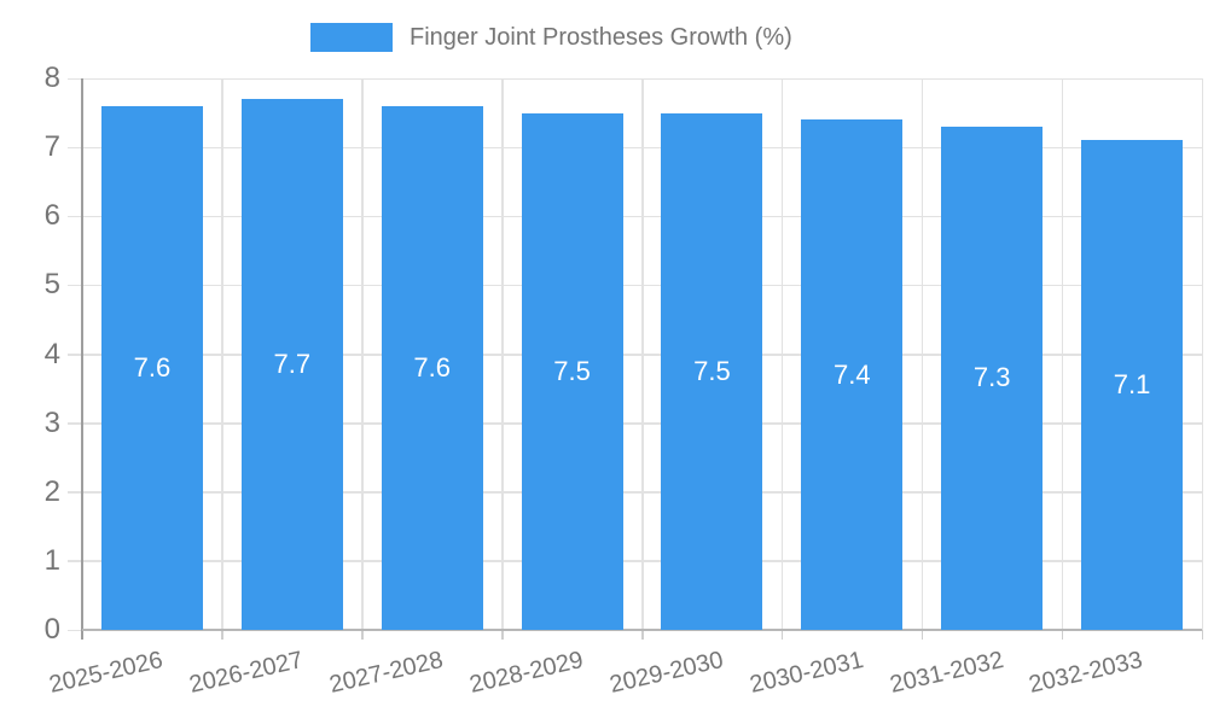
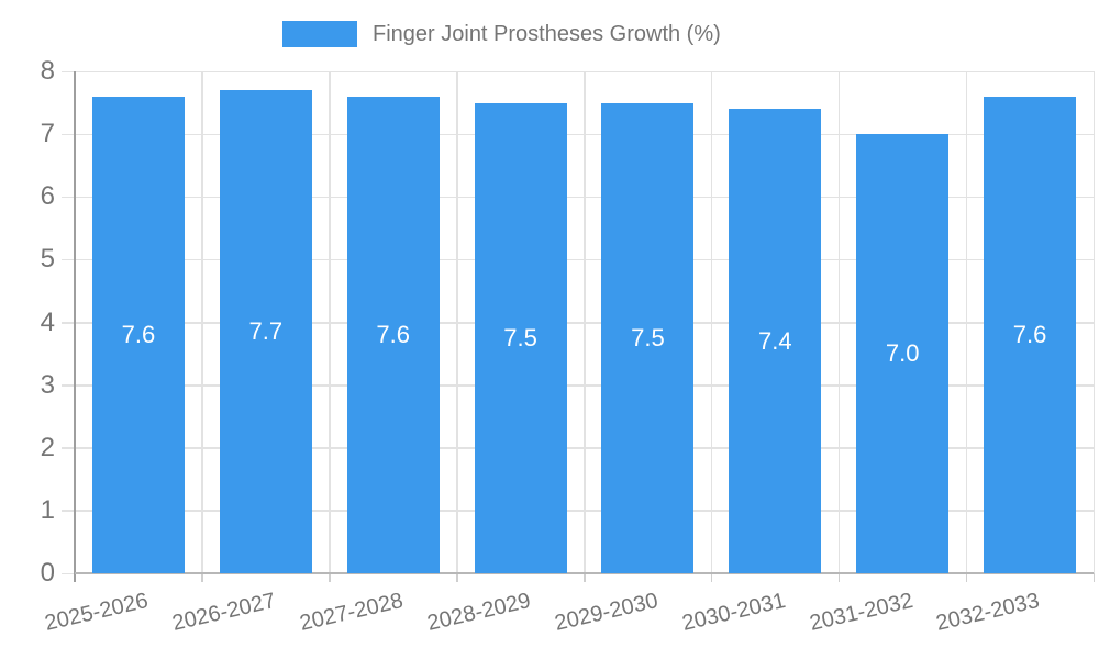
2031-2032: 7.3 -> 7.0
2032-2033: 7.1 -> 7.6
